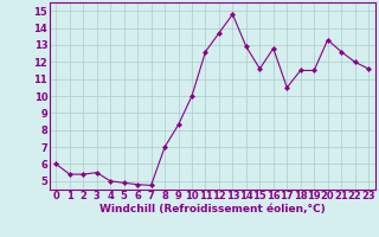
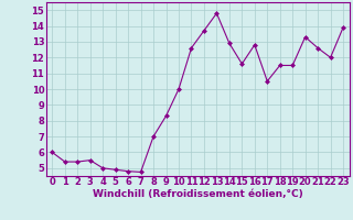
23: 11.6 -> 13.9
